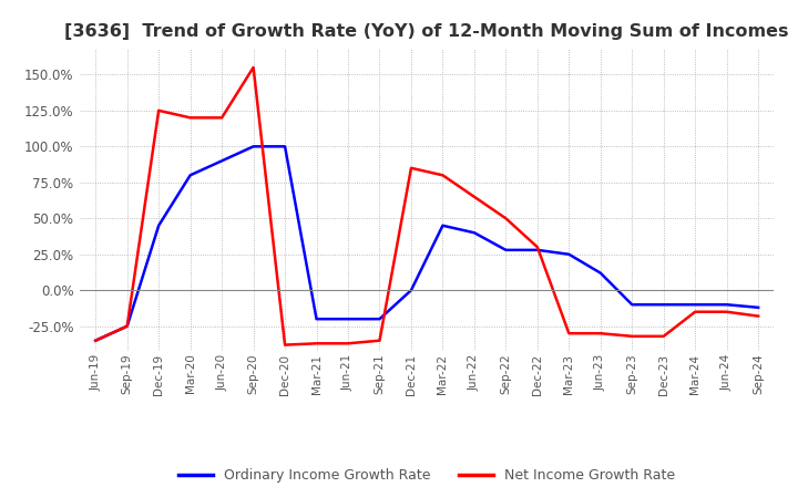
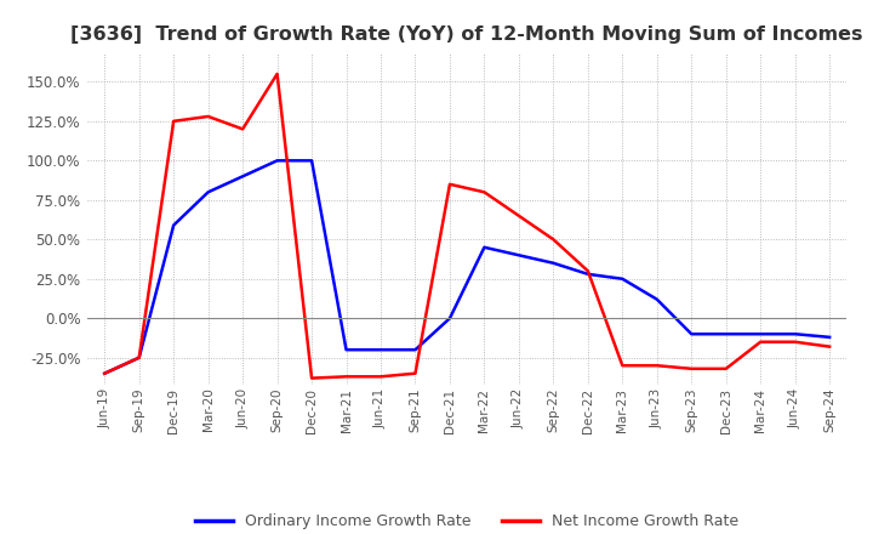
Ordinary Income Growth Rate/Dec-19: 45% -> 59%
Net Income Growth Rate/Mar-20: 120% -> 128%
Ordinary Income Growth Rate/Sep-22: 28% -> 35%
